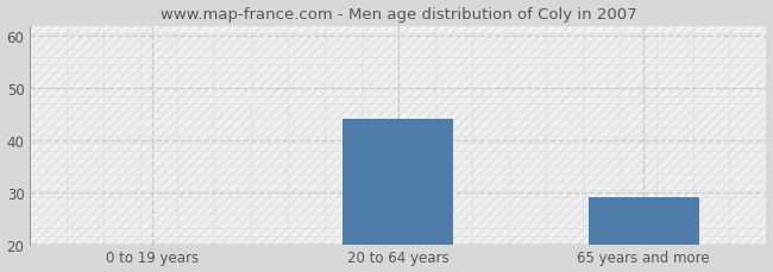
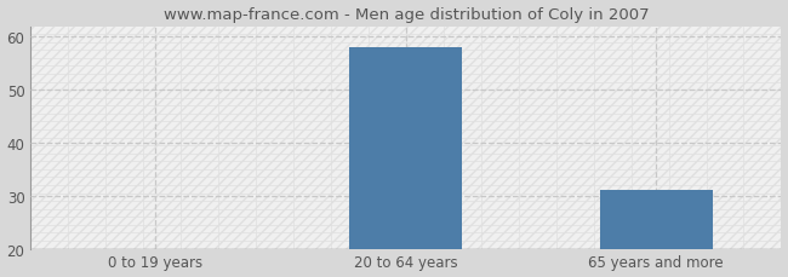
20 to 64 years: 44 -> 58
65 years and more: 29 -> 31
